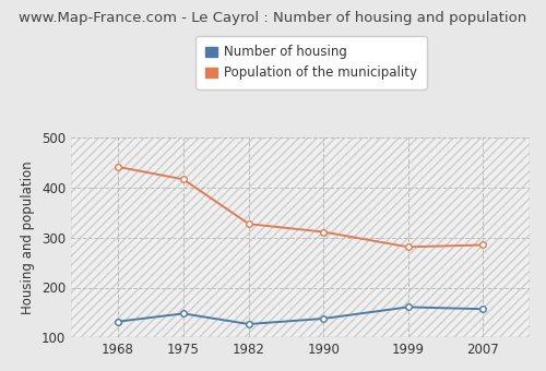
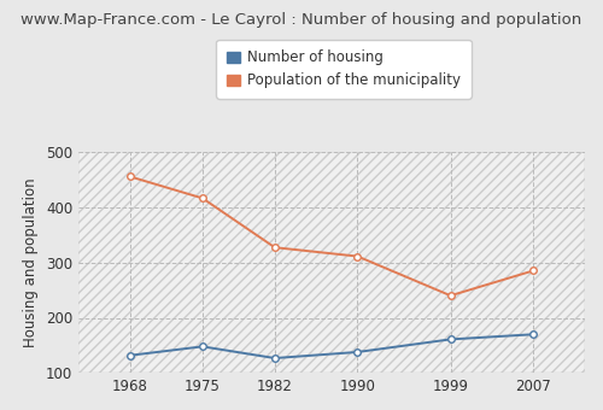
Population of the municipality/1968: 441 -> 455
Population of the municipality/1999: 281 -> 240
Number of housing/2007: 157 -> 170
